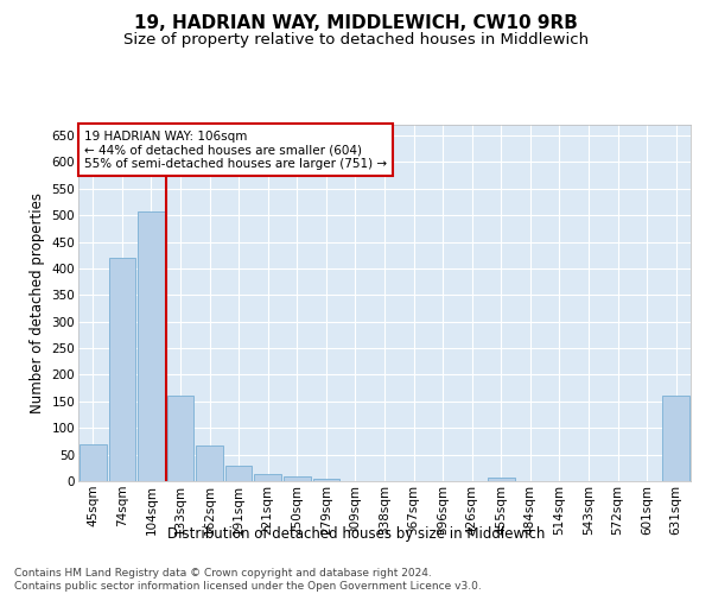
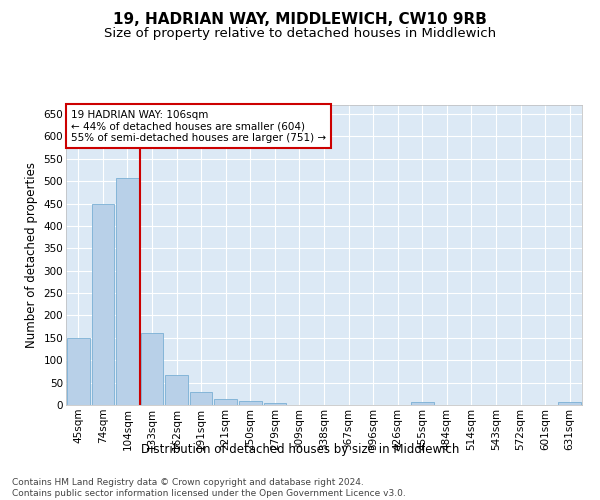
45sqm: 70 -> 150
74sqm: 420 -> 450
631sqm: 160 -> 6
